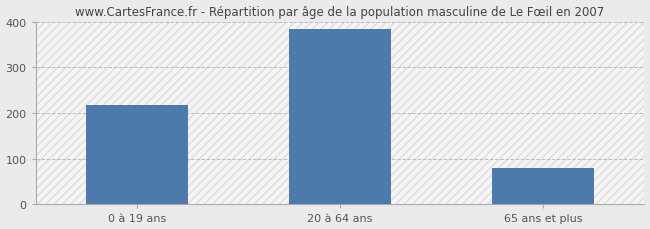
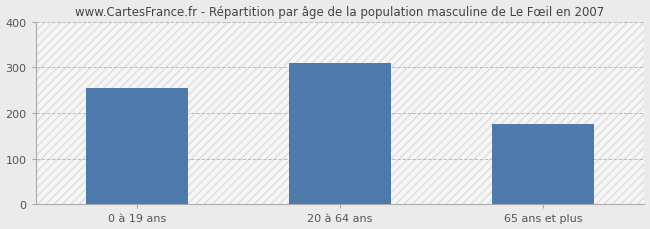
0 à 19 ans: 218 -> 255
20 à 64 ans: 383 -> 310
65 ans et plus: 80 -> 175
